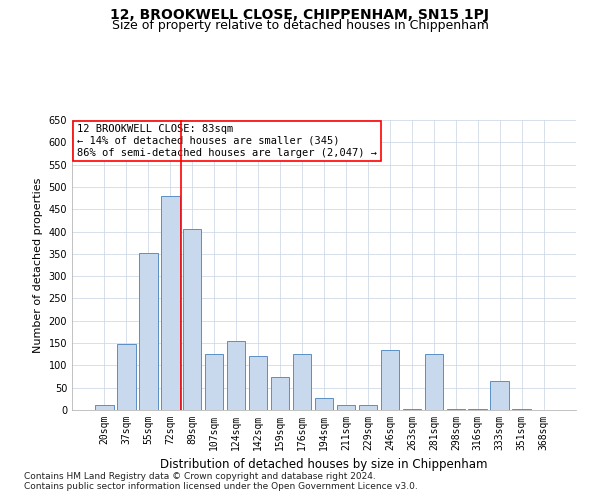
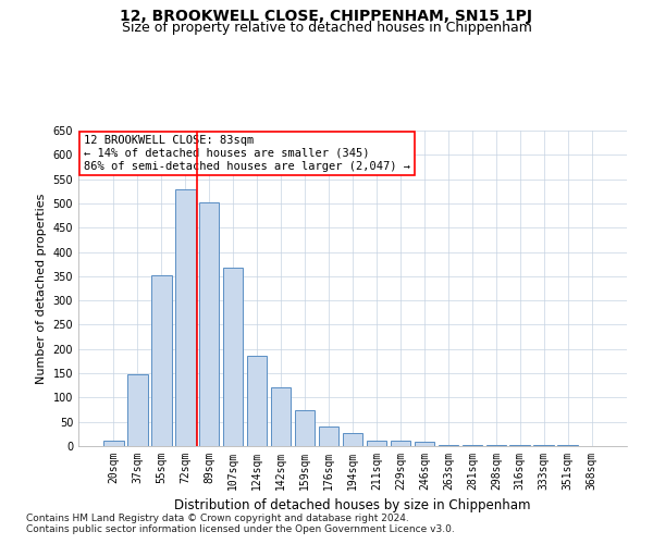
72sqm: 480 -> 530
89sqm: 405 -> 502
107sqm: 125 -> 367
124sqm: 155 -> 185
176sqm: 125 -> 40
246sqm: 135 -> 10
281sqm: 125 -> 2
333sqm: 65 -> 2
